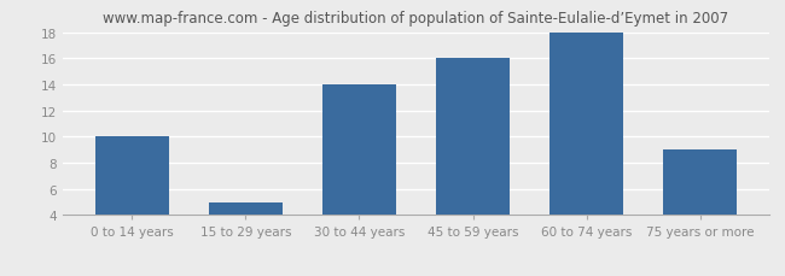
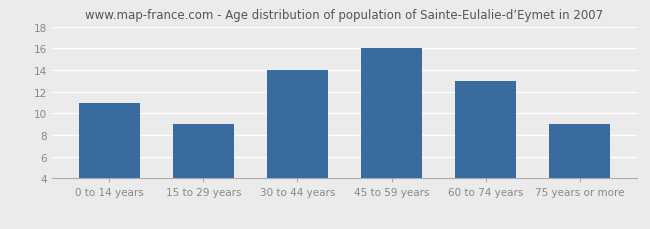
0 to 14 years: 10 -> 11
15 to 29 years: 5 -> 9
60 to 74 years: 18 -> 13
